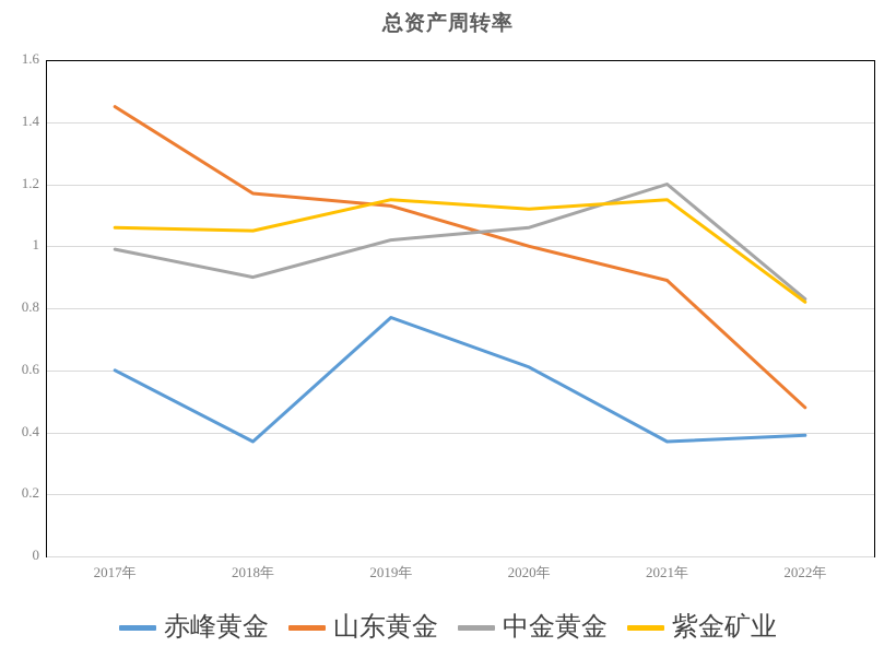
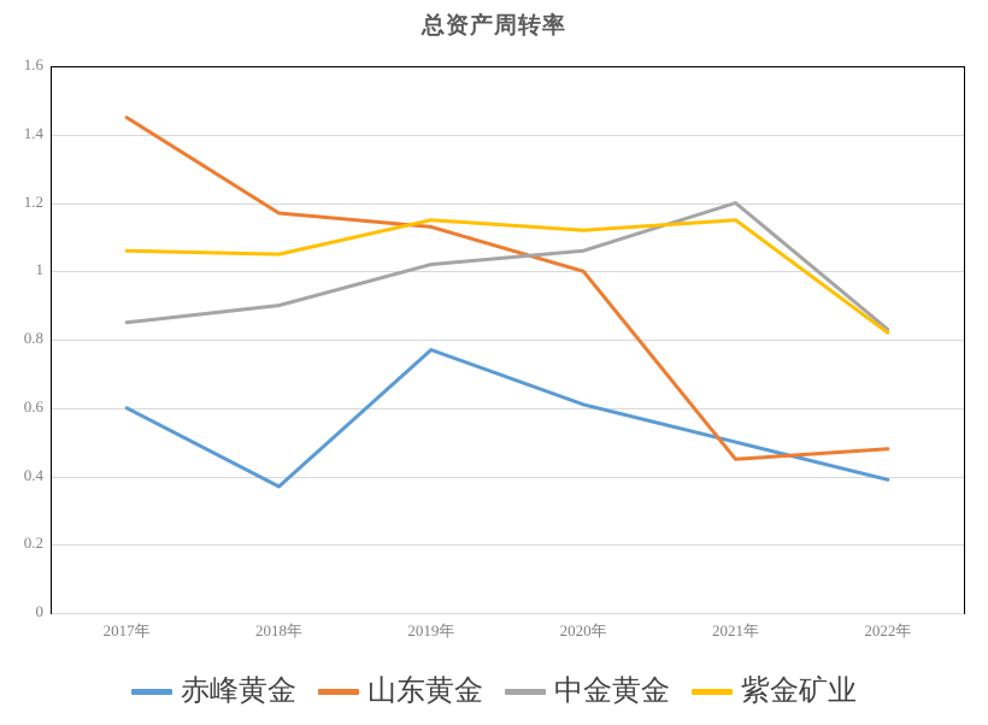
中金黄金/2017年: 0.99 -> 0.85
赤峰黄金/2021年: 0.37 -> 0.50
山东黄金/2021年: 0.89 -> 0.45
